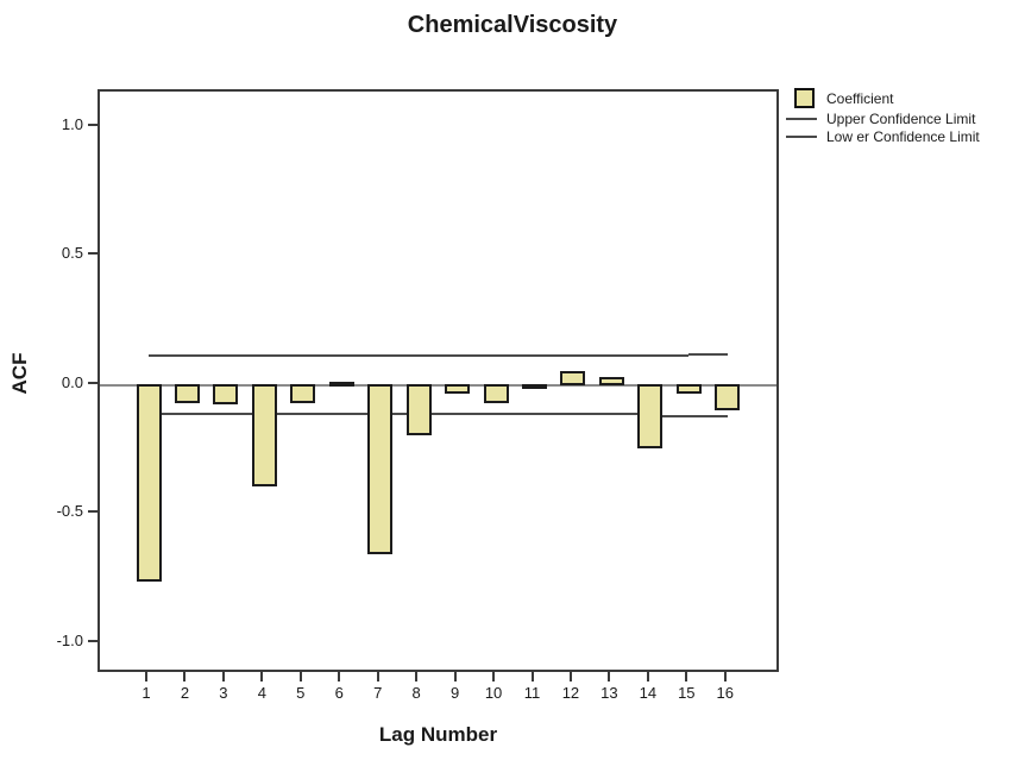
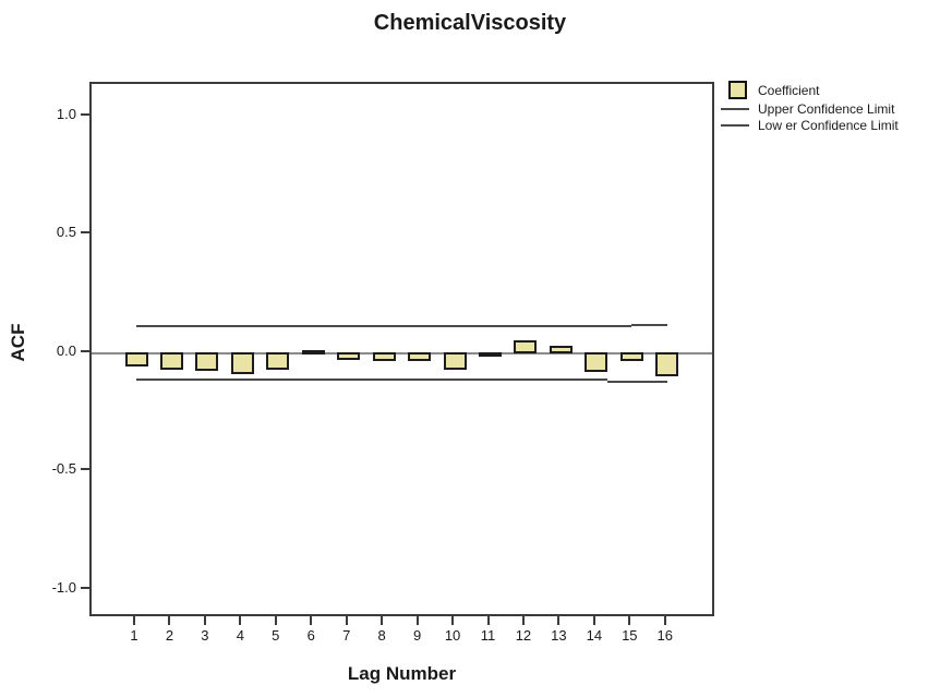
1: -0.76 -> -0.05
4: -0.39 -> -0.09
7: -0.65 -> -0.03
8: -0.19 -> -0.03
14: -0.24 -> -0.08
